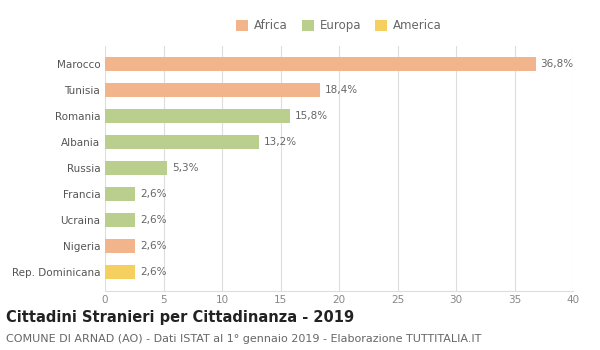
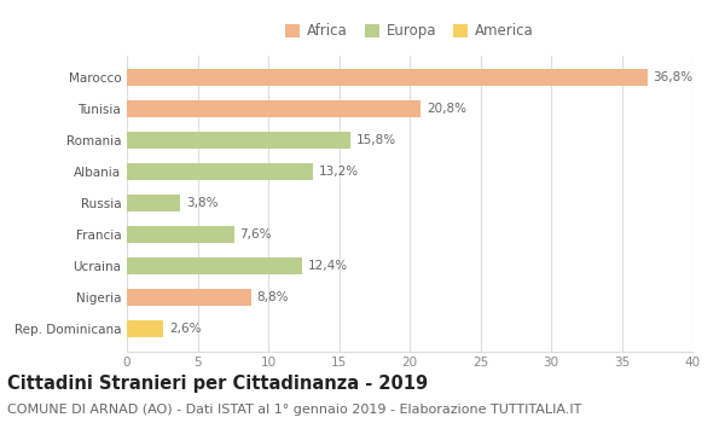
Tunisia: 18,4% -> 20,8%
Russia: 5,3% -> 3,8%
Francia: 2,6% -> 7,6%
Ucraina: 2,6% -> 12,4%
Nigeria: 2,6% -> 8,8%
